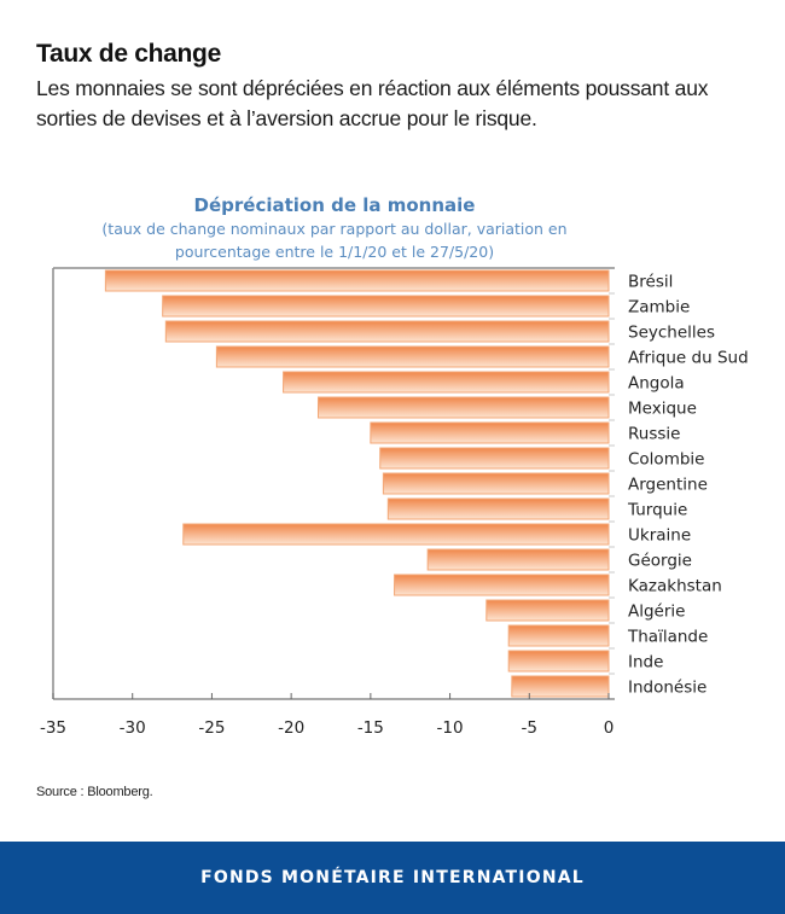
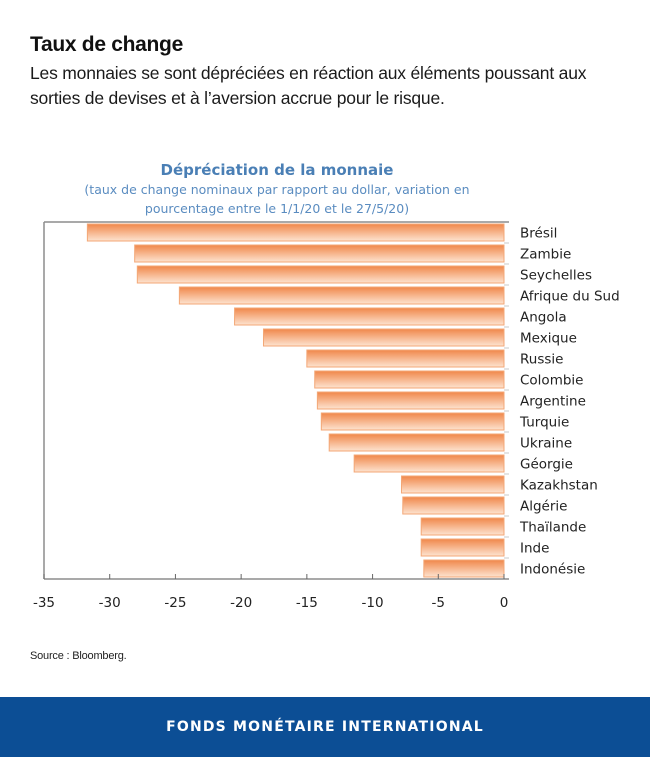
Ukraine: -26.8 -> -13.3
Kazakhstan: -13.5 -> -7.8
